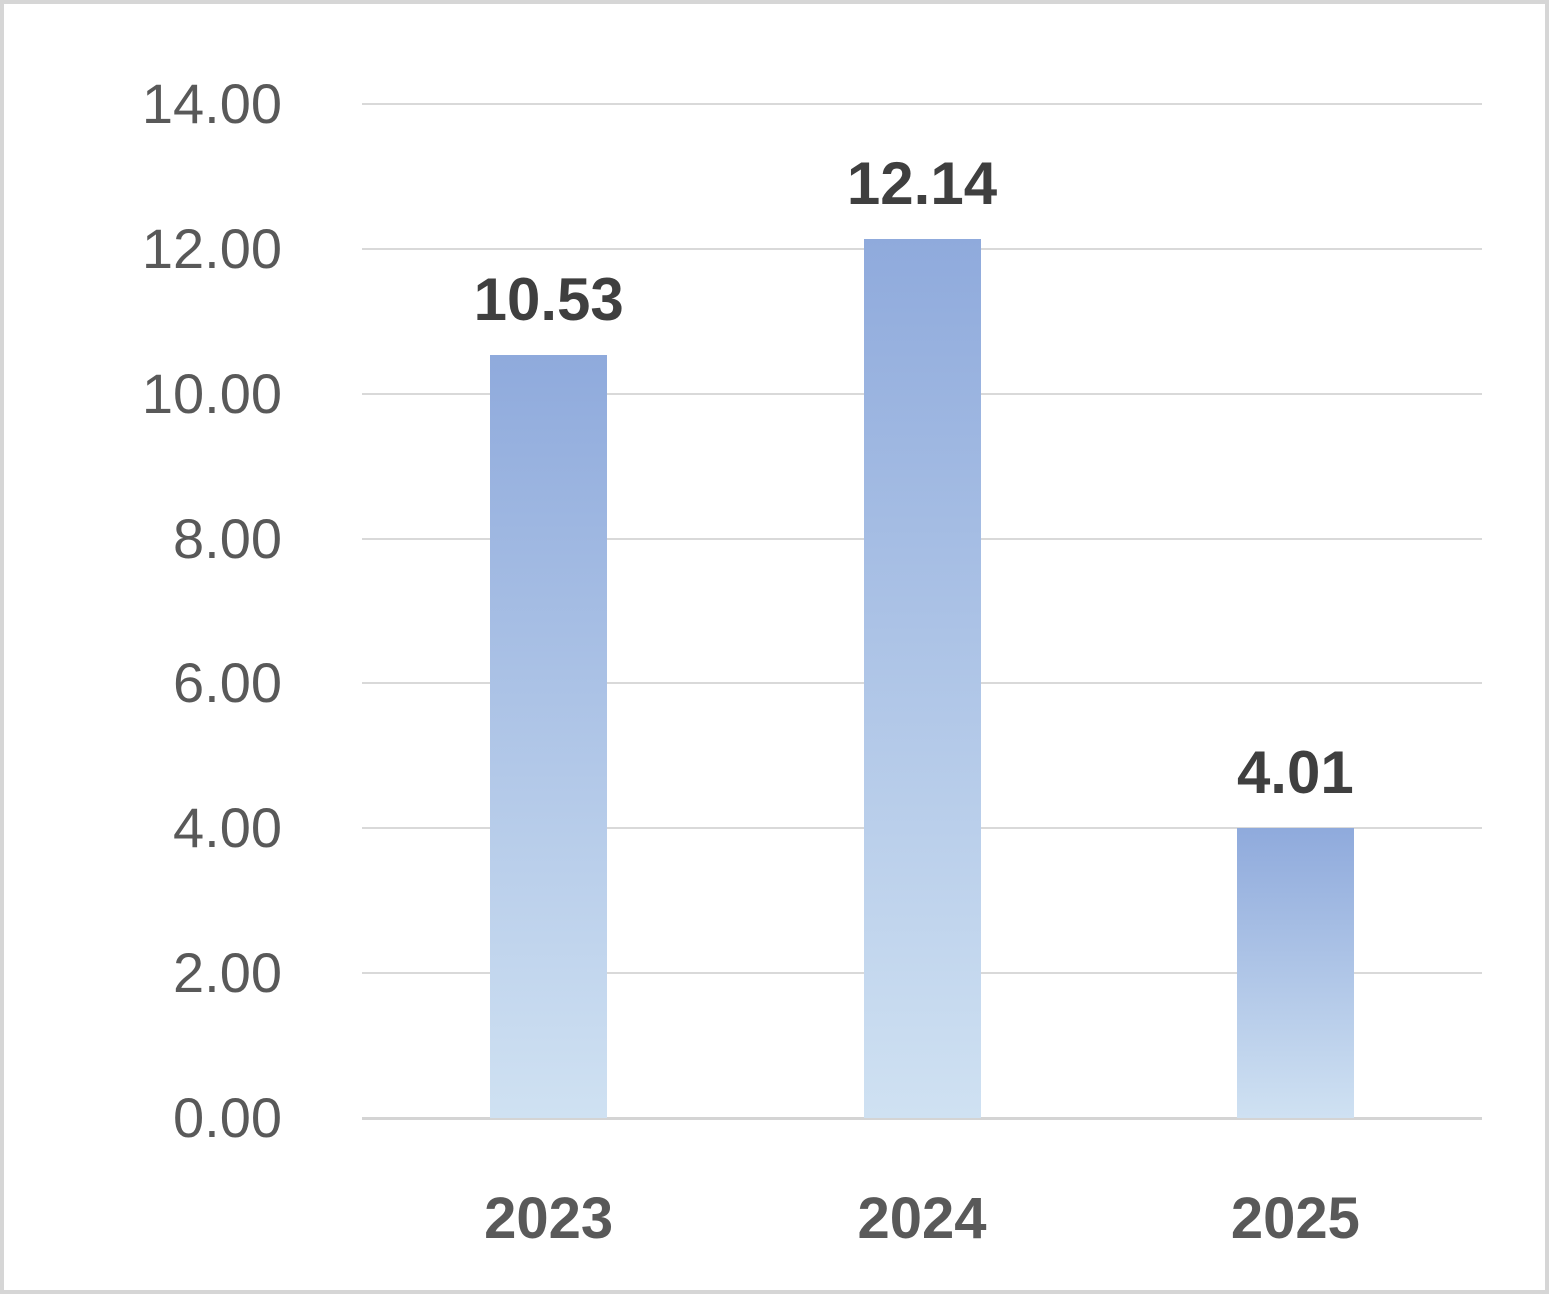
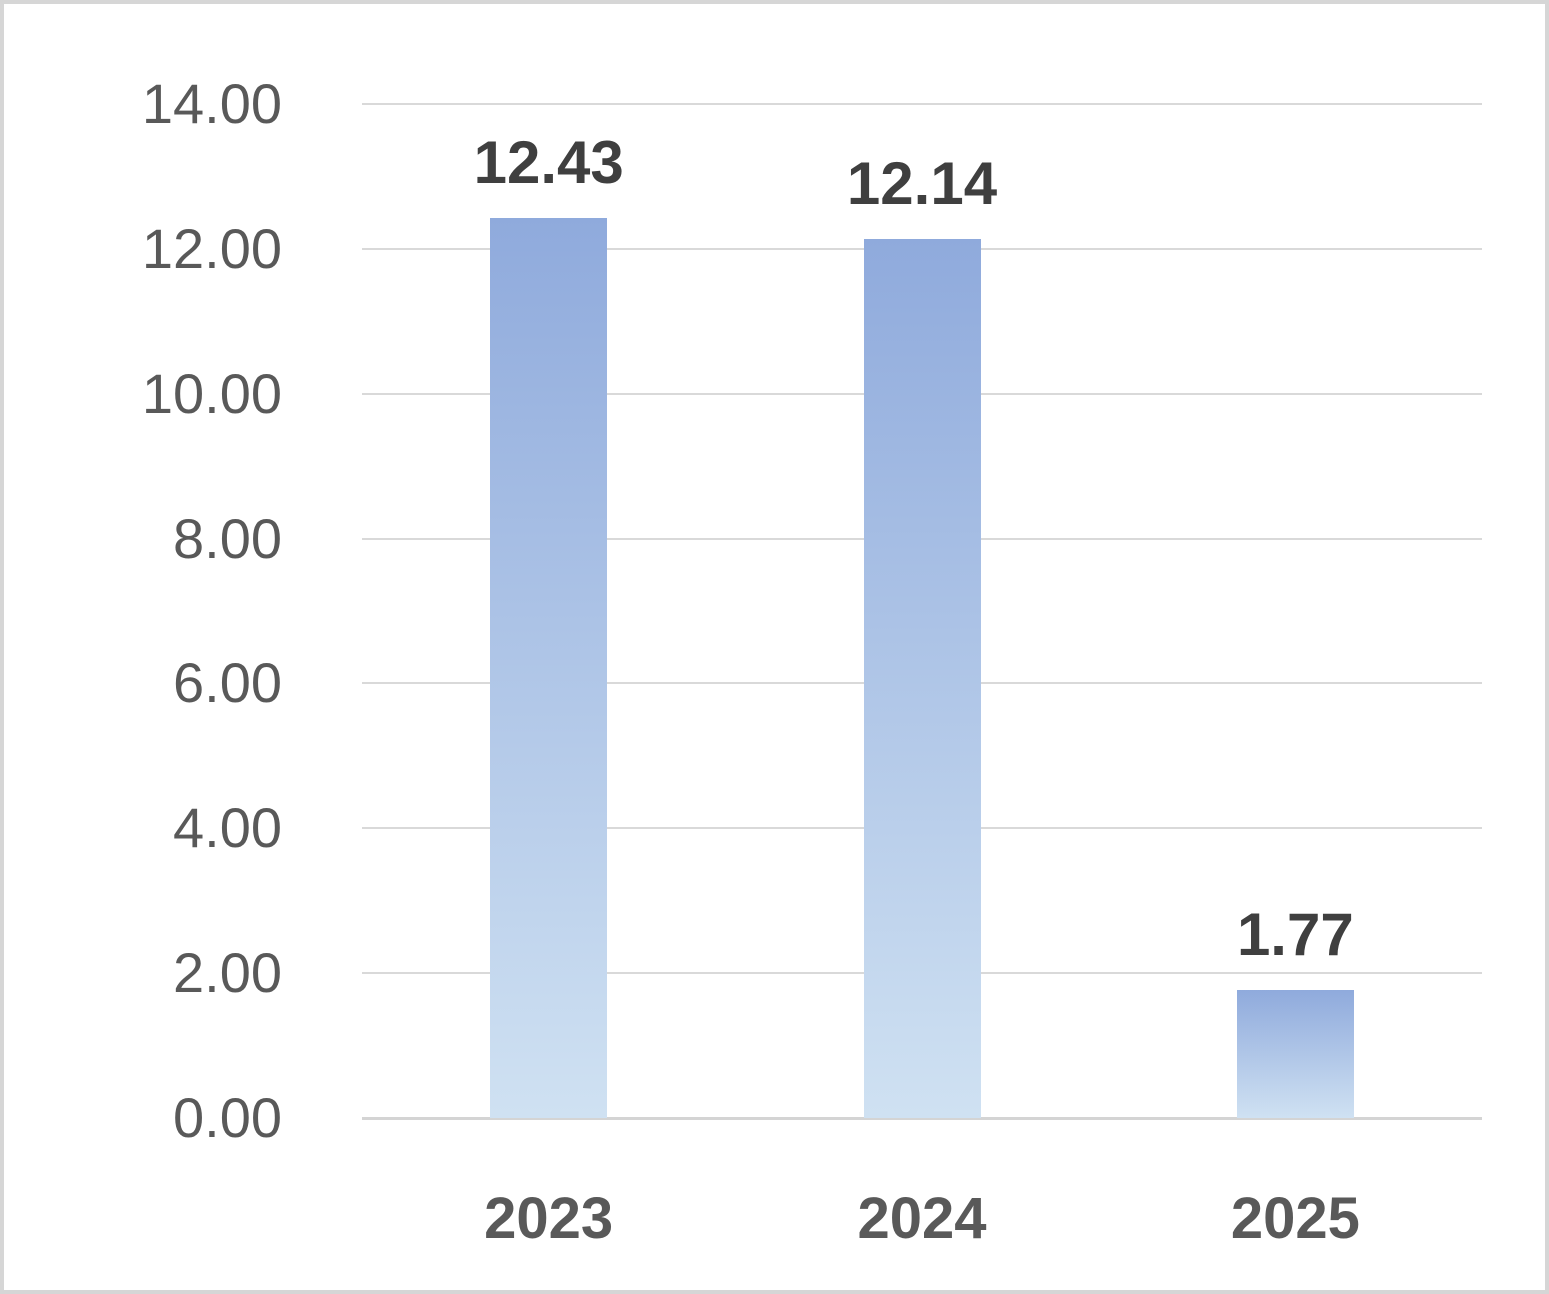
2023: 10.53 -> 12.43
2025: 4.01 -> 1.77
